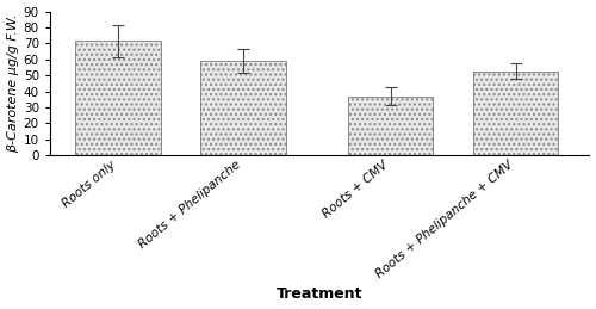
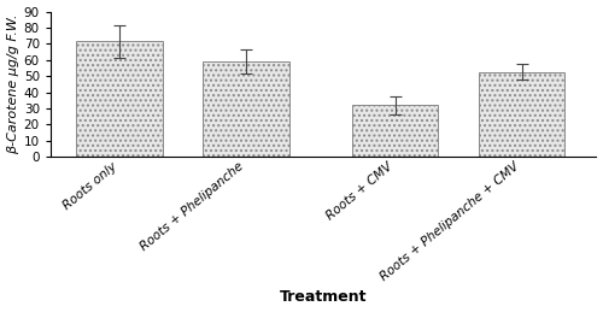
Roots + CMV: 37 -> 32
